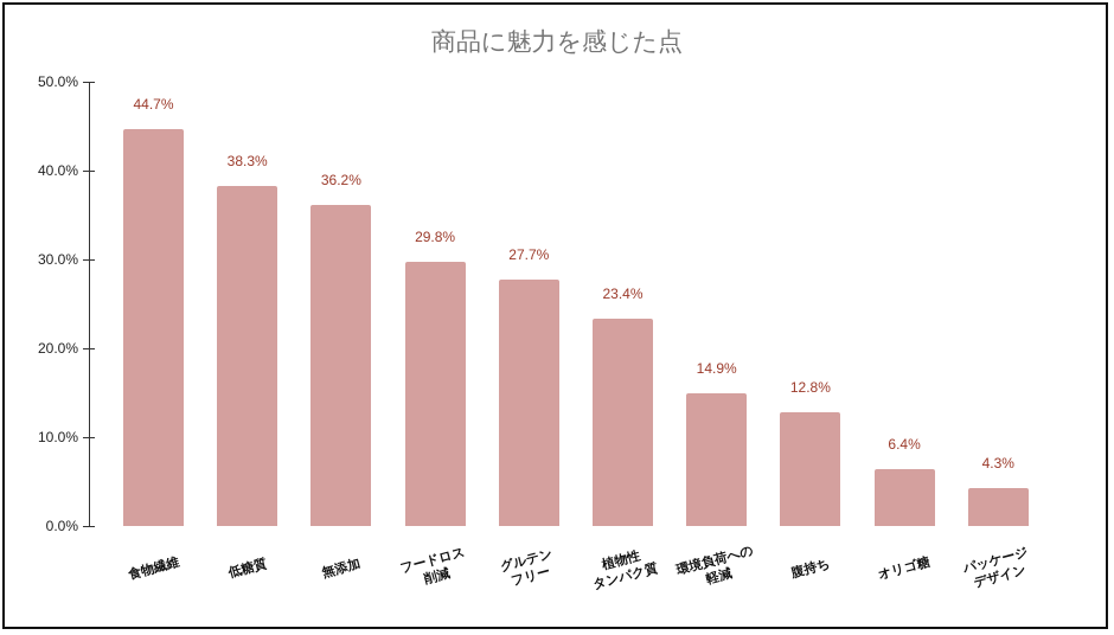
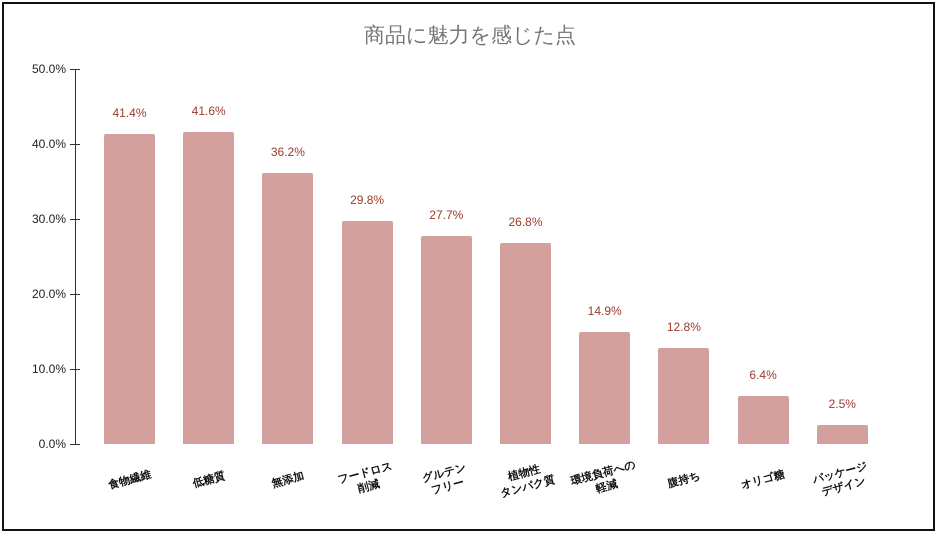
食物繊維: 44.7% -> 41.4%
低糖質: 38.3% -> 41.6%
植物性 タンパク質: 23.4% -> 26.8%
パッケージ デザイン: 4.3% -> 2.5%
